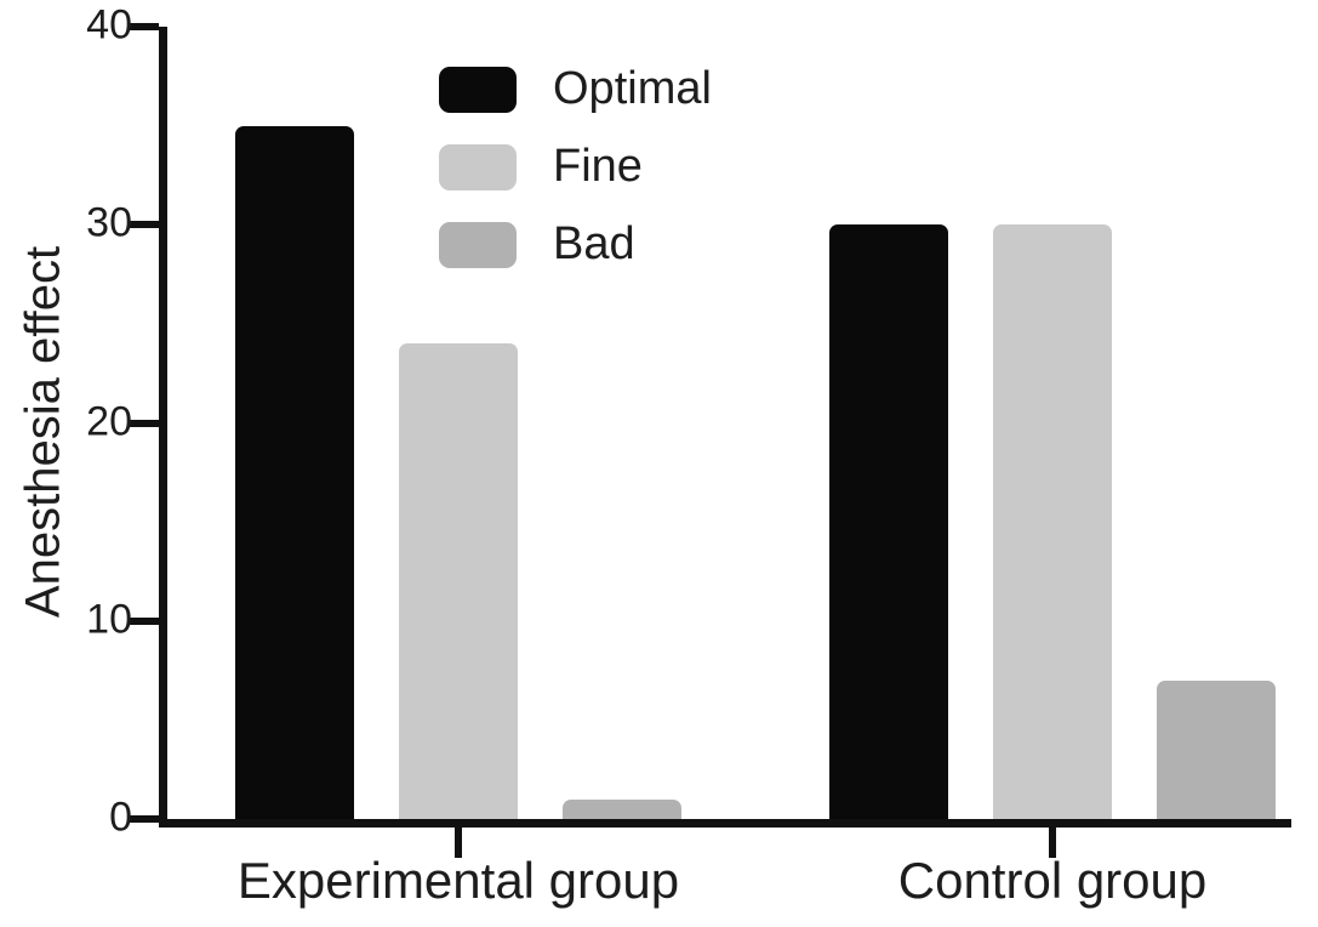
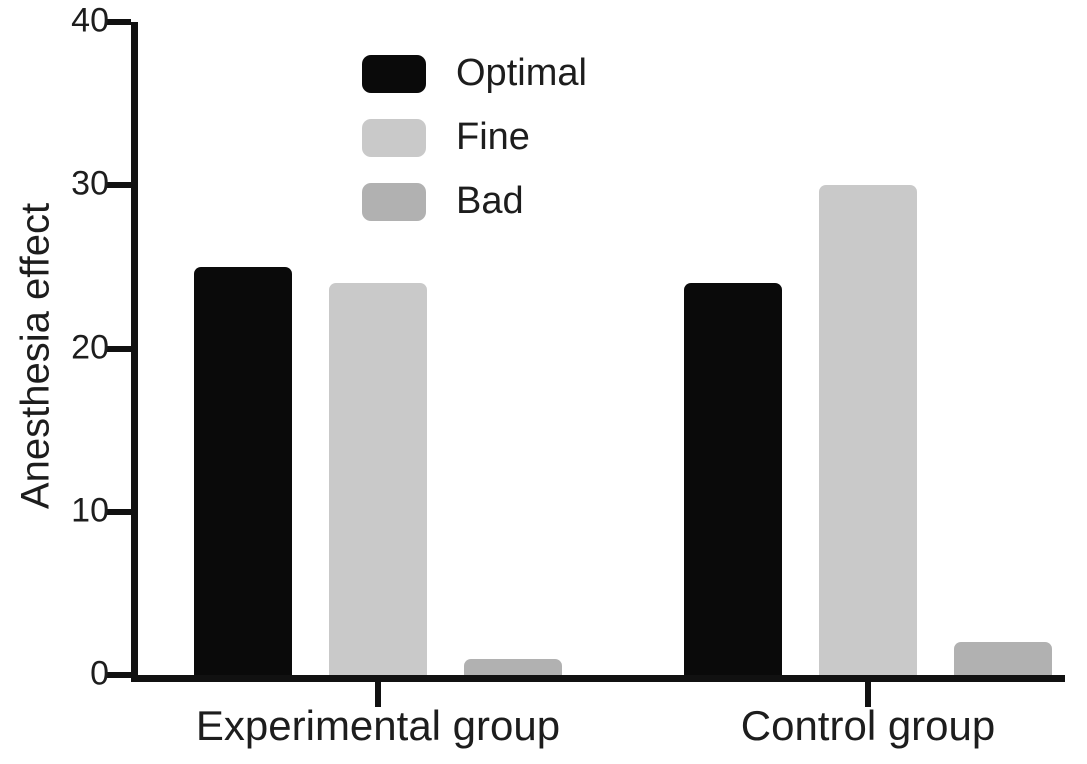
Optimal/Experimental group: 35 -> 25
Optimal/Control group: 30 -> 24
Bad/Control group: 7 -> 2
